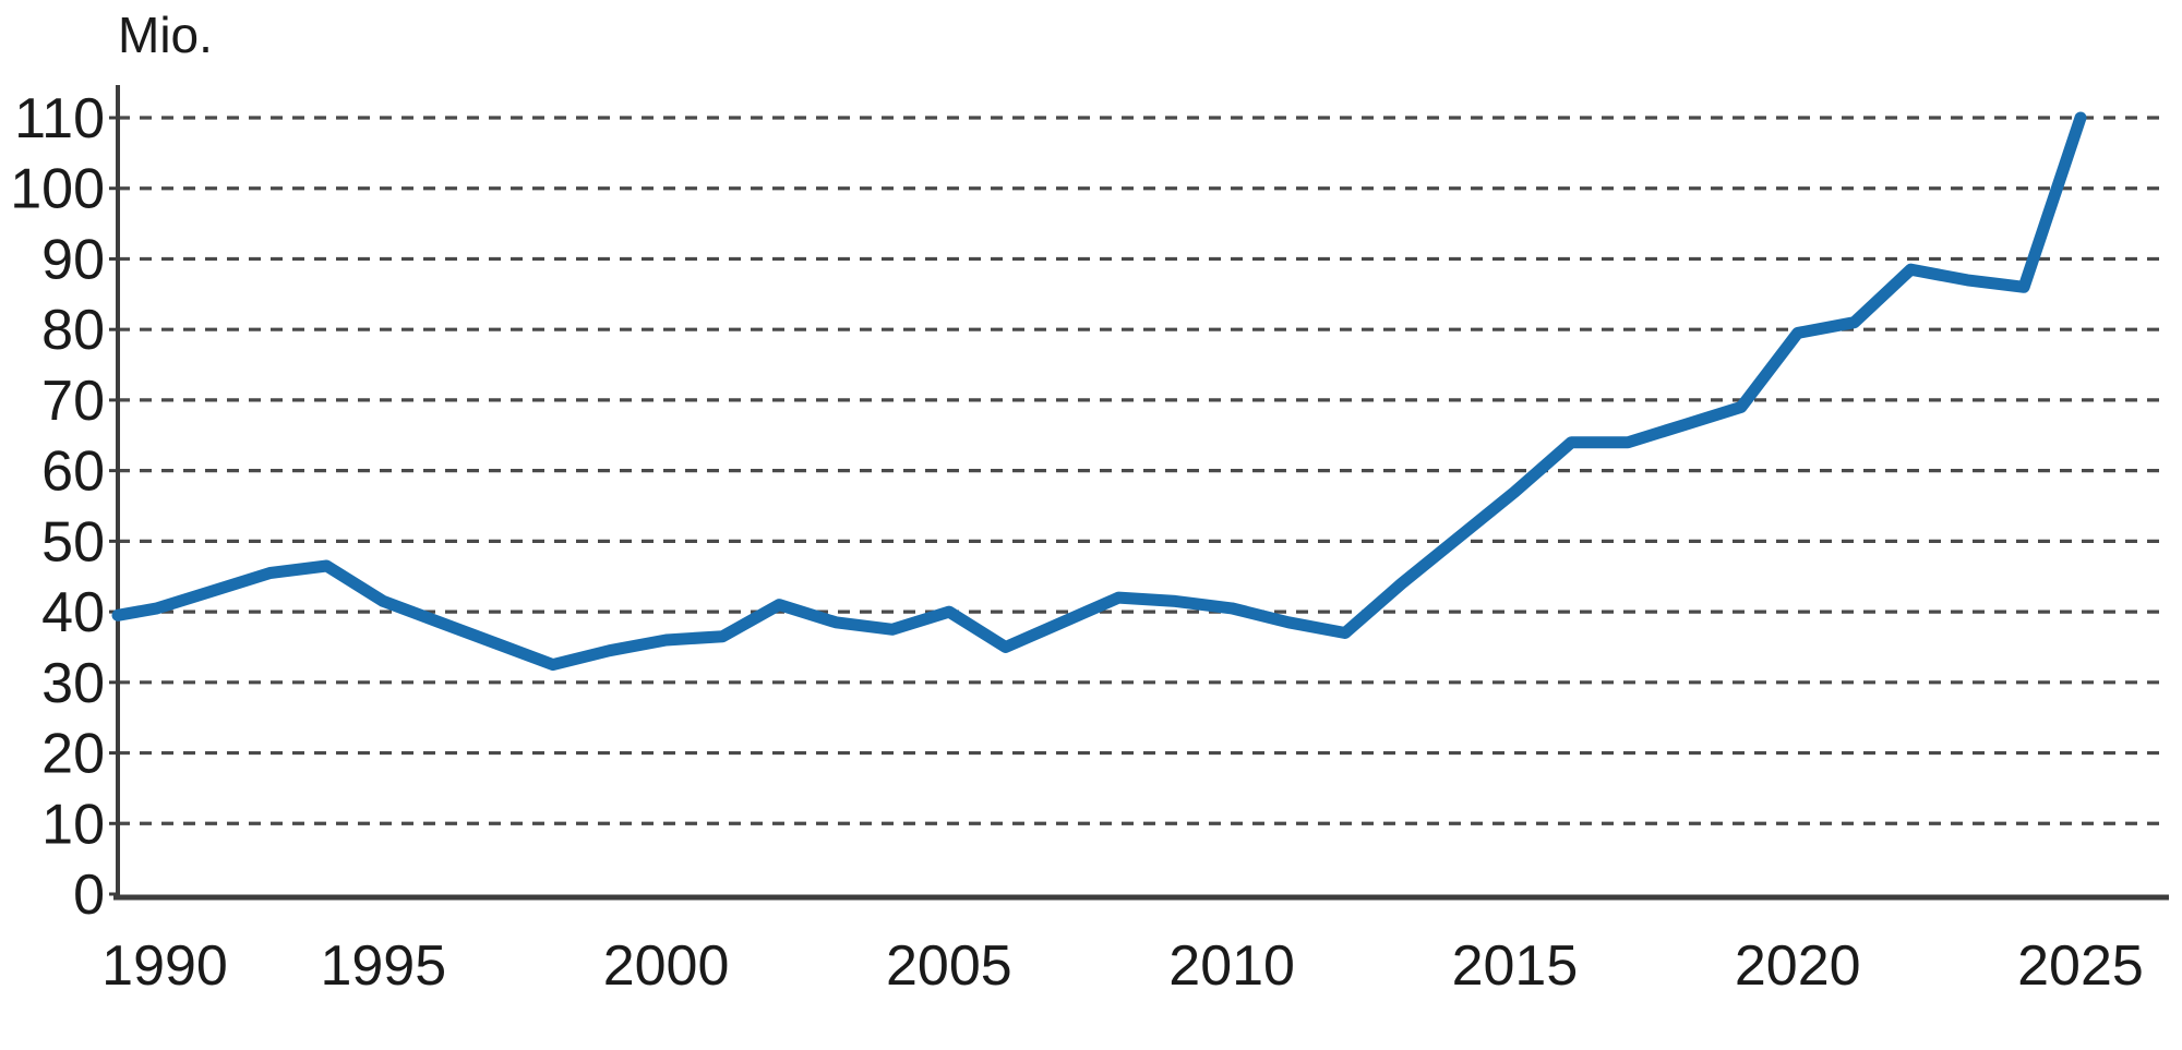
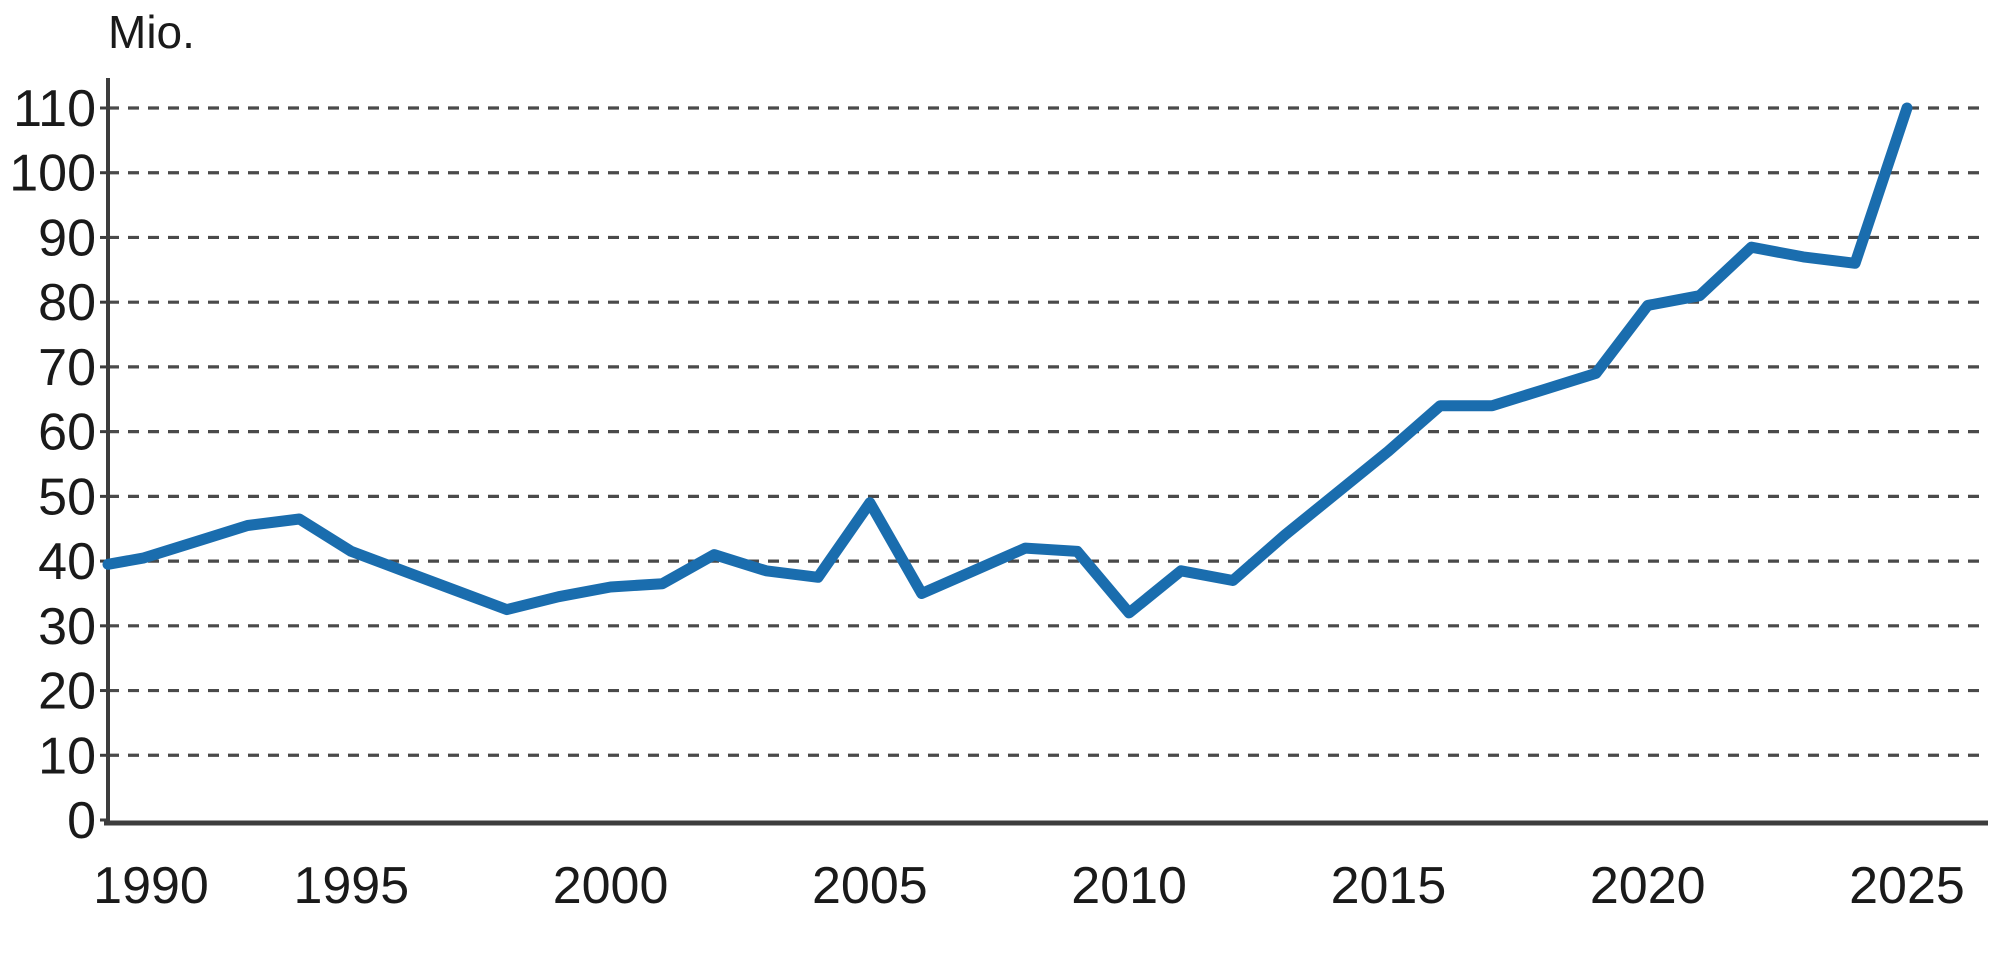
2005: 40 -> 49
2010: 40 -> 32
